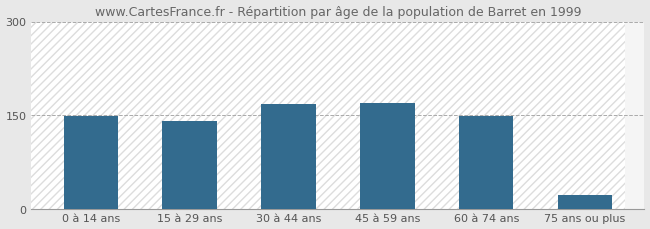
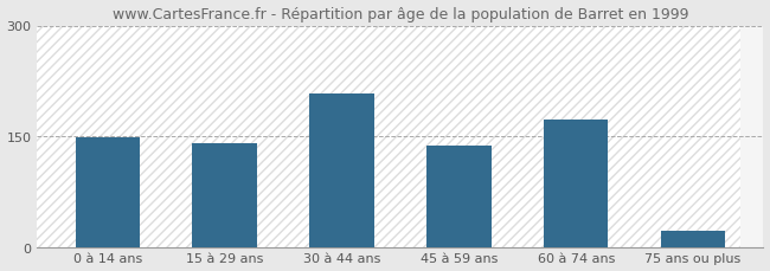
30 à 44 ans: 168 -> 208
45 à 59 ans: 170 -> 138
60 à 74 ans: 148 -> 172
